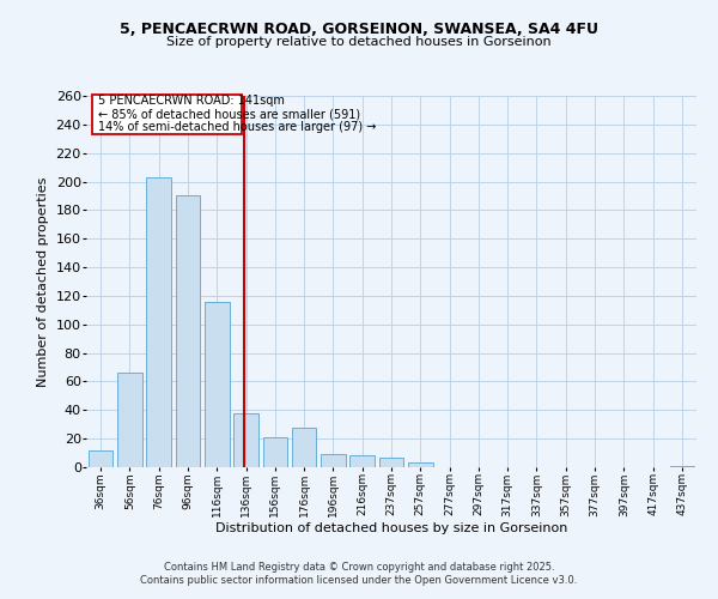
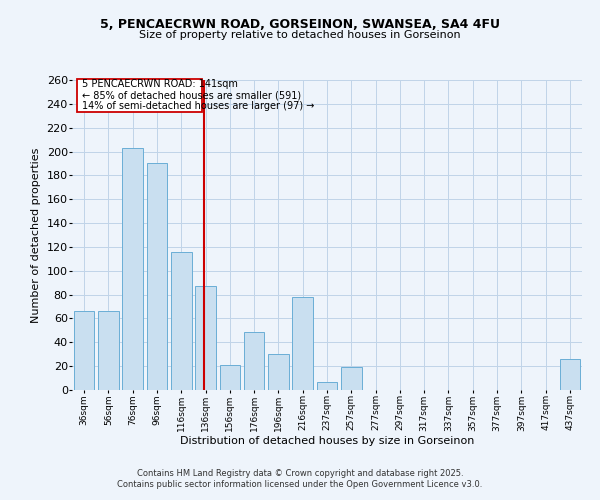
36sqm: 12 -> 66
136sqm: 38 -> 87
176sqm: 28 -> 49
196sqm: 9 -> 30
216sqm: 8 -> 78
257sqm: 3 -> 19
437sqm: 1 -> 26
